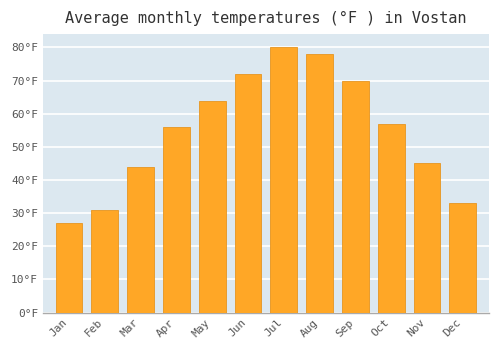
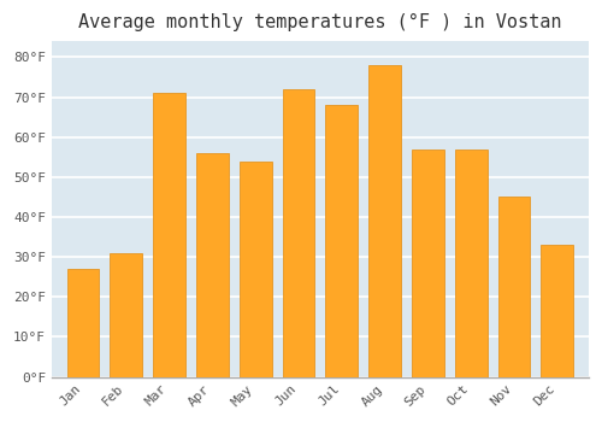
Mar: 44°F -> 71°F
May: 64°F -> 54°F
Jul: 80°F -> 68°F
Sep: 70°F -> 57°F
